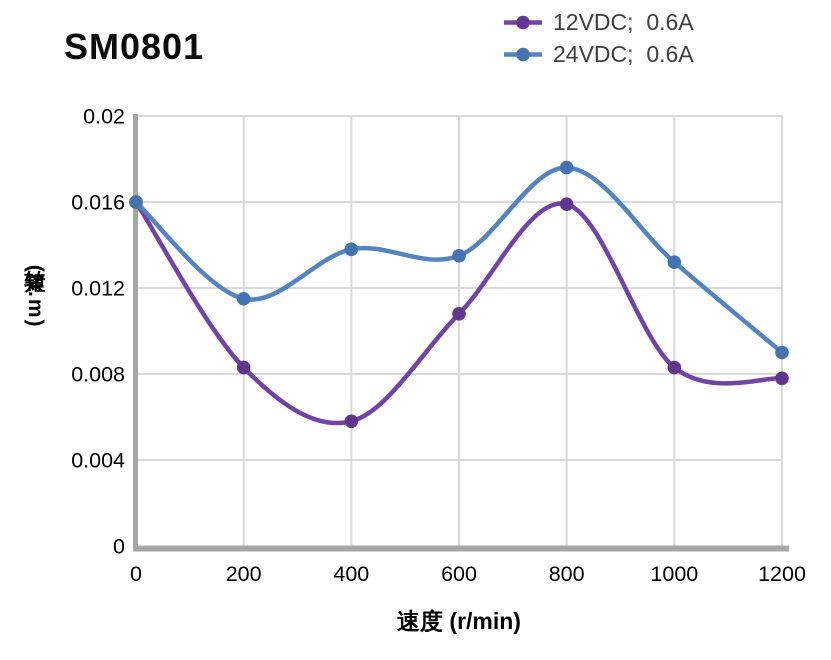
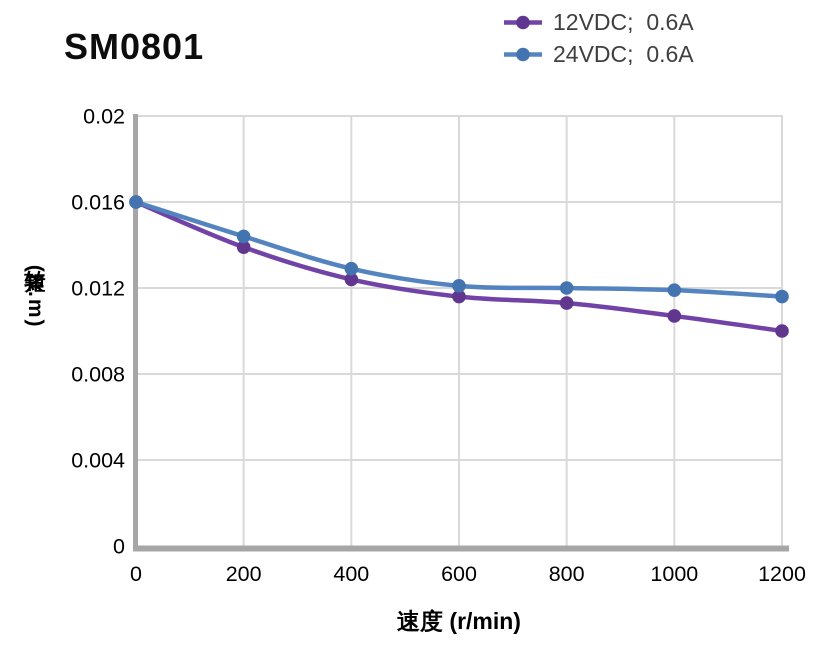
12VDC; 0.6A/200: 0.0083 -> 0.0139
24VDC; 0.6A/200: 0.0115 -> 0.0144
12VDC; 0.6A/400: 0.0058 -> 0.0124
24VDC; 0.6A/400: 0.0138 -> 0.0129
12VDC; 0.6A/600: 0.0108 -> 0.0116
24VDC; 0.6A/600: 0.0135 -> 0.0121
12VDC; 0.6A/800: 0.0159 -> 0.0113
24VDC; 0.6A/800: 0.0176 -> 0.0120
12VDC; 0.6A/1000: 0.0083 -> 0.0107
24VDC; 0.6A/1000: 0.0132 -> 0.0119
12VDC; 0.6A/1200: 0.0078 -> 0.0100
24VDC; 0.6A/1200: 0.0090 -> 0.0116
